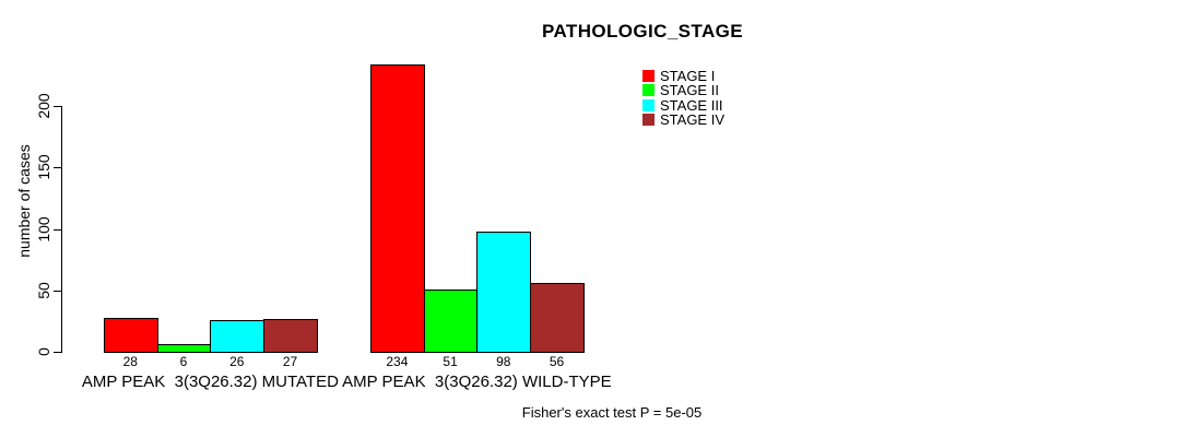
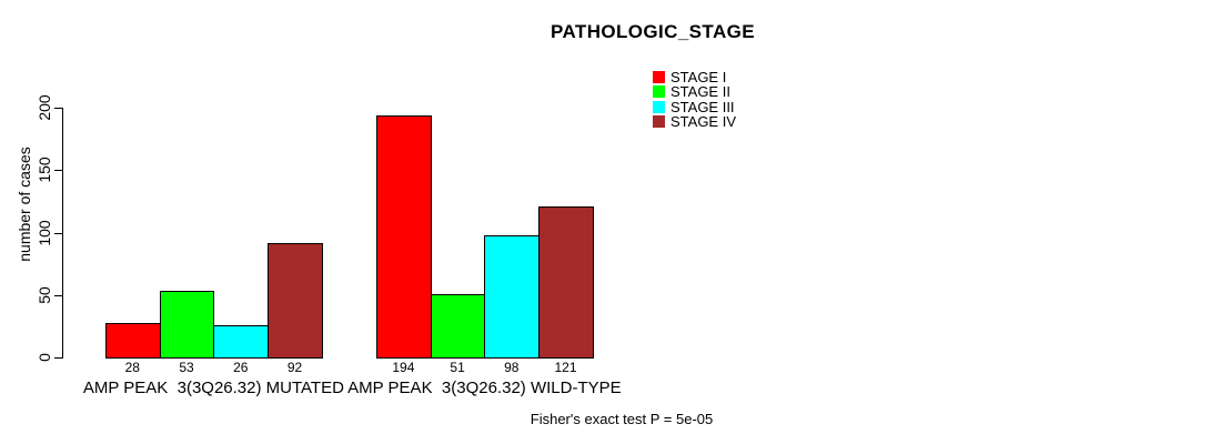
STAGE II/AMP PEAK 3(3Q26.32) MUTATED: 6 -> 53
STAGE IV/AMP PEAK 3(3Q26.32) MUTATED: 27 -> 92
STAGE I/AMP PEAK 3(3Q26.32) WILD-TYPE: 234 -> 194
STAGE IV/AMP PEAK 3(3Q26.32) WILD-TYPE: 56 -> 121
